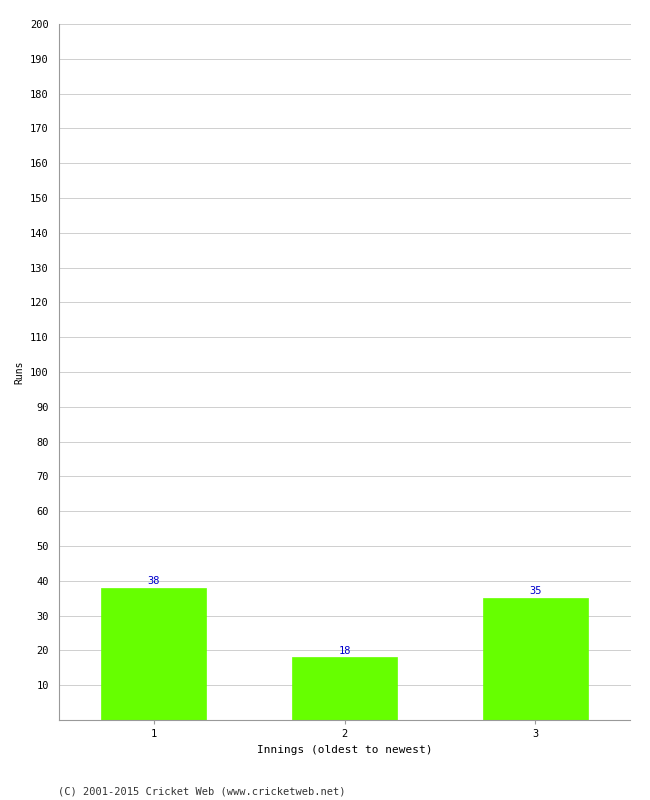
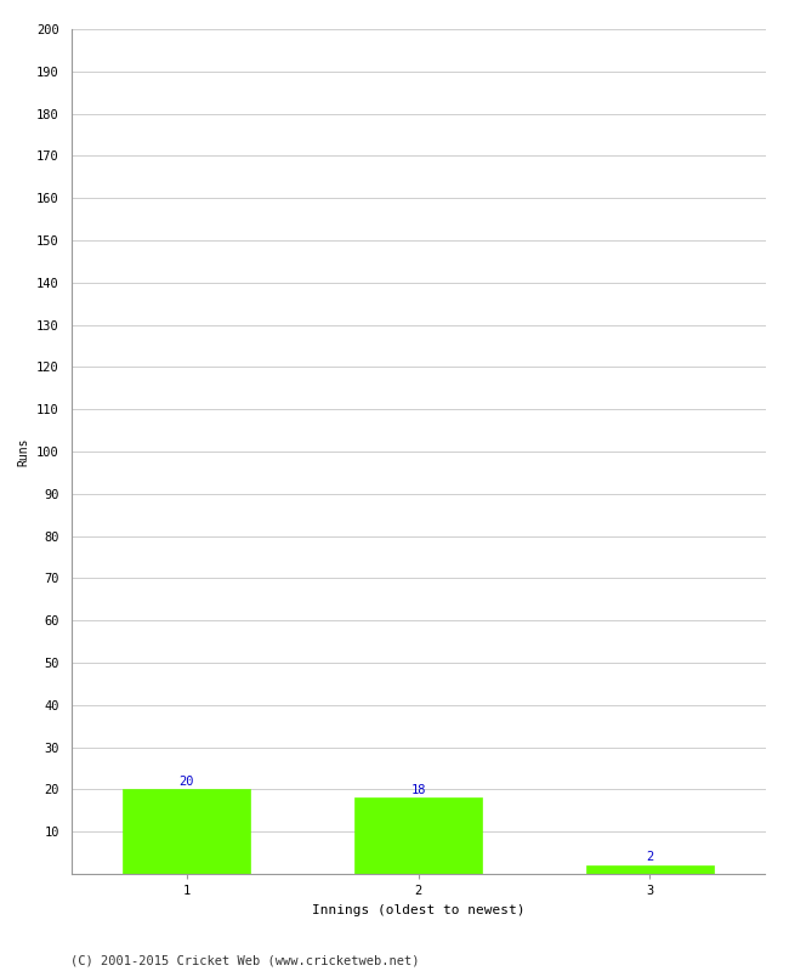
1: 38 -> 20
3: 35 -> 2
